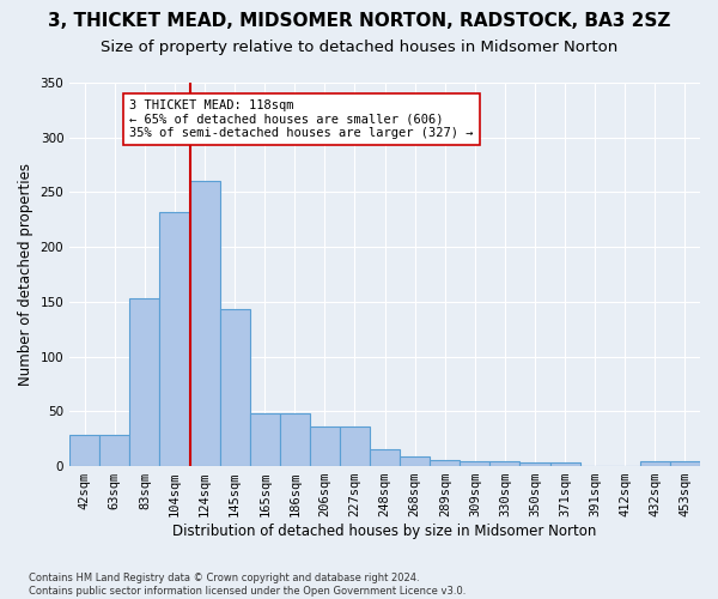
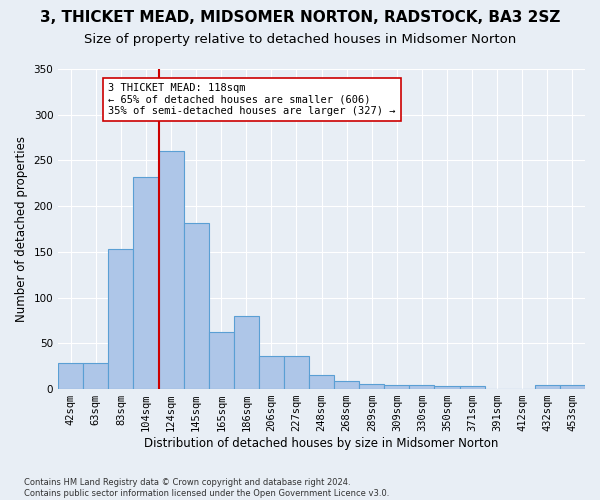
145sqm: 143 -> 182
165sqm: 48 -> 62
186sqm: 48 -> 80
